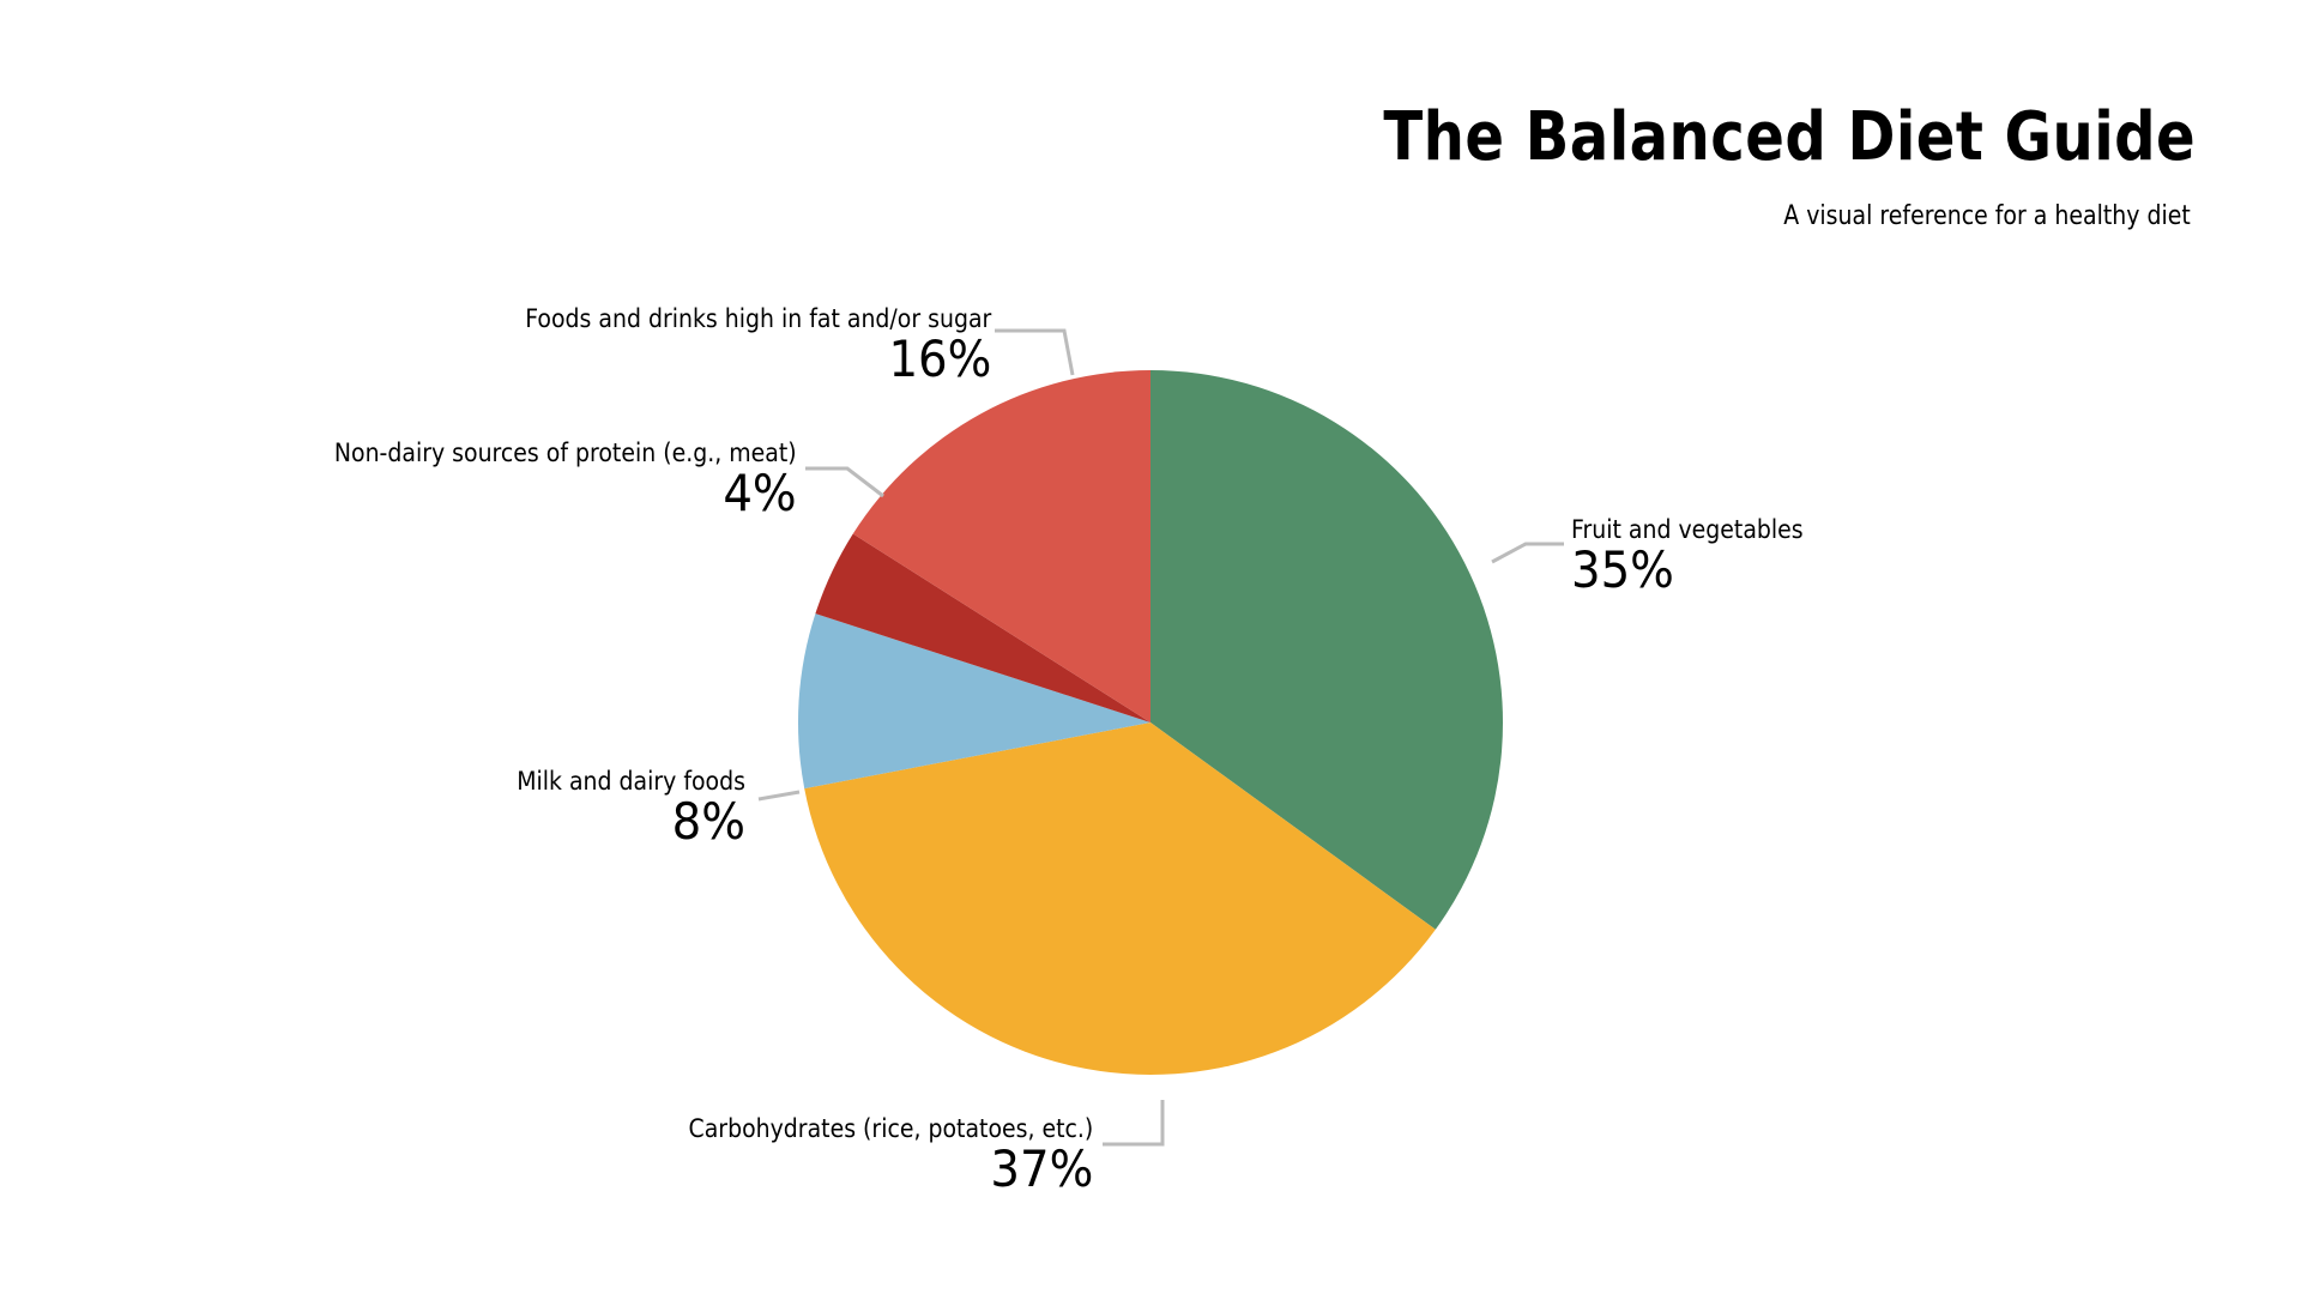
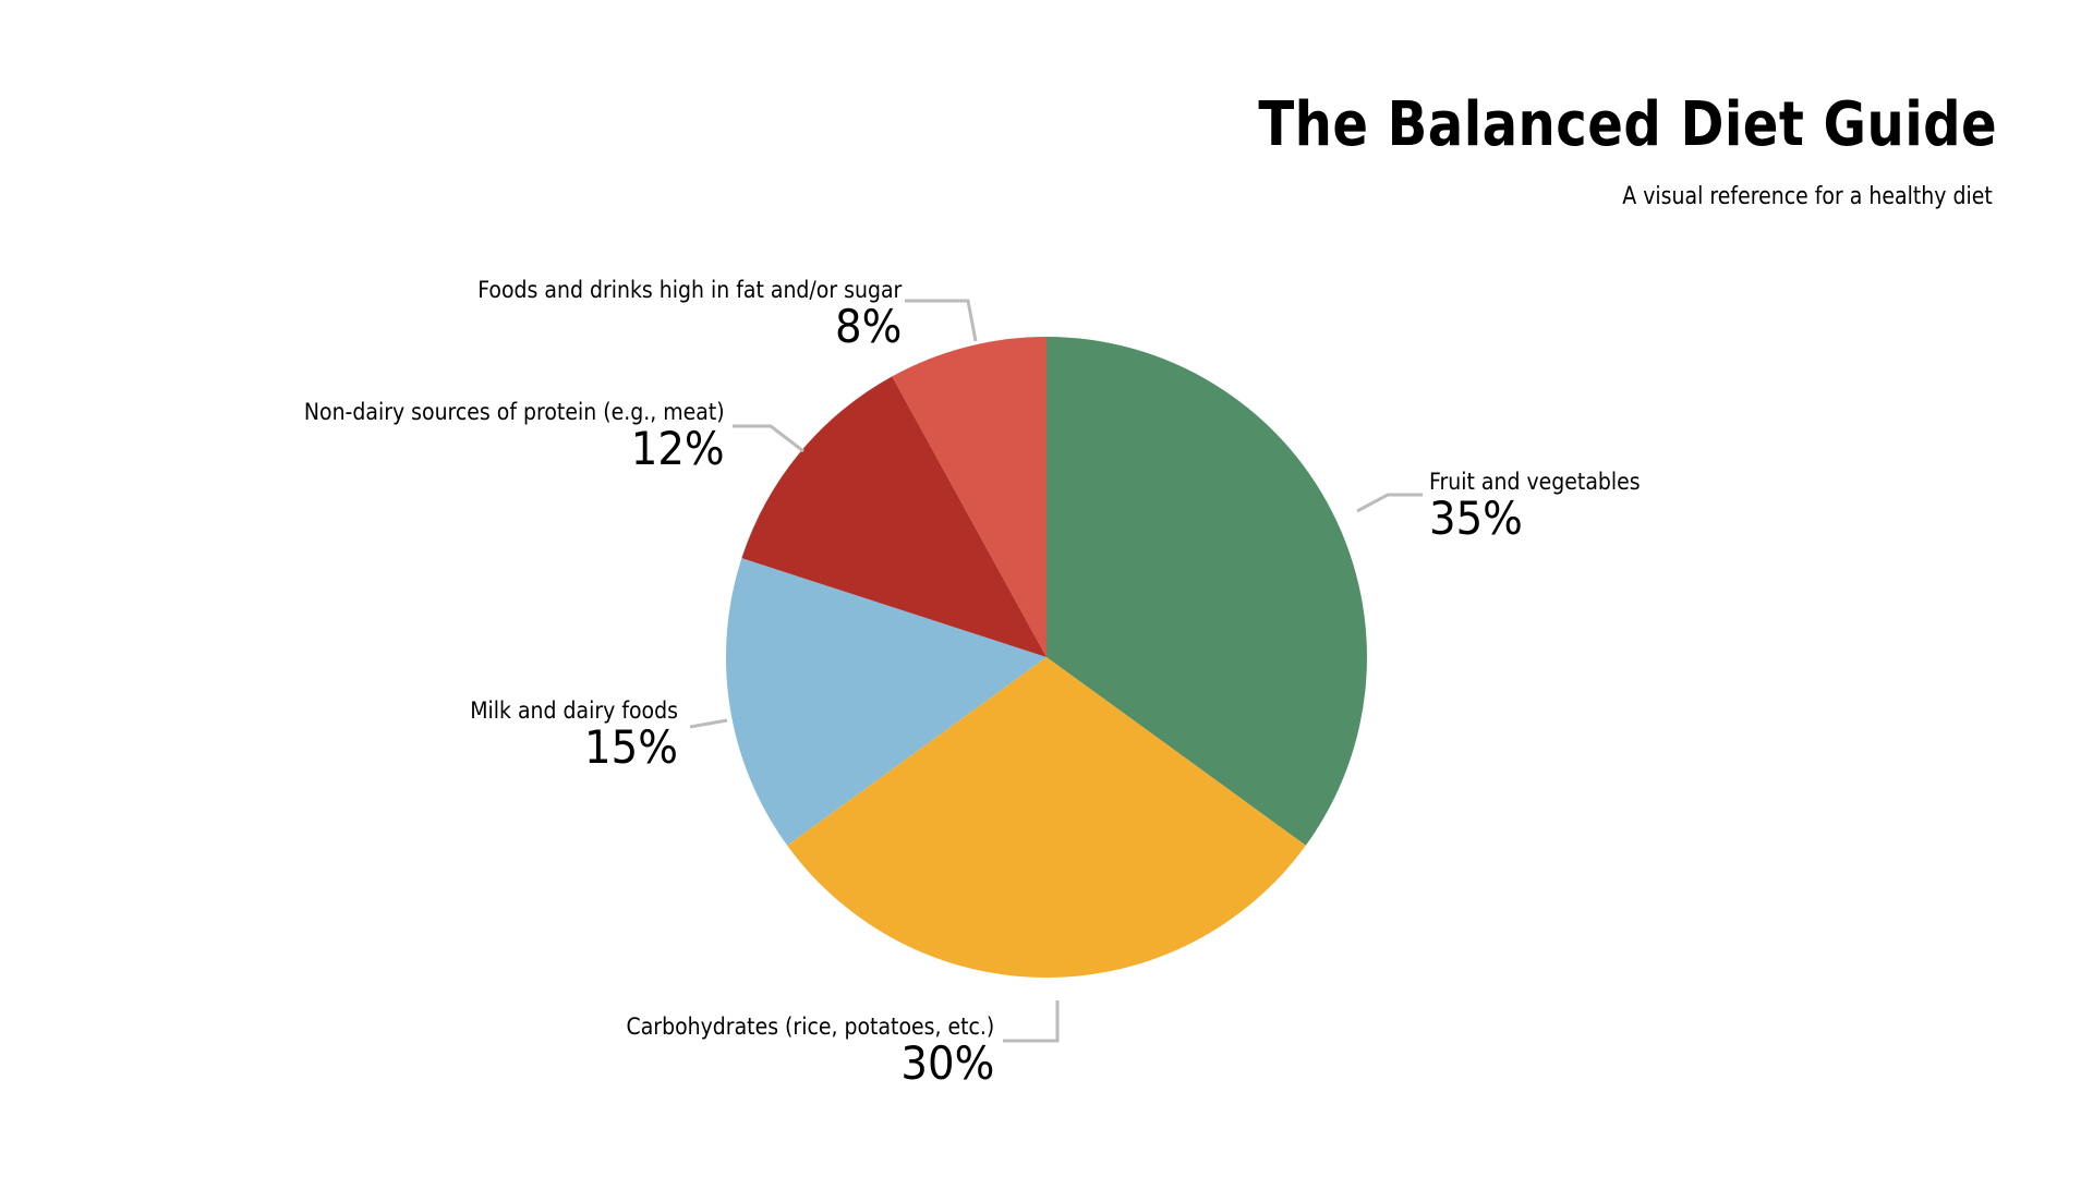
Carbohydrates (rice, potatoes, etc.): 37% -> 30%
Milk and dairy foods: 8% -> 15%
Non-dairy sources of protein (e.g., meat): 4% -> 12%
Foods and drinks high in fat and/or sugar: 16% -> 8%
